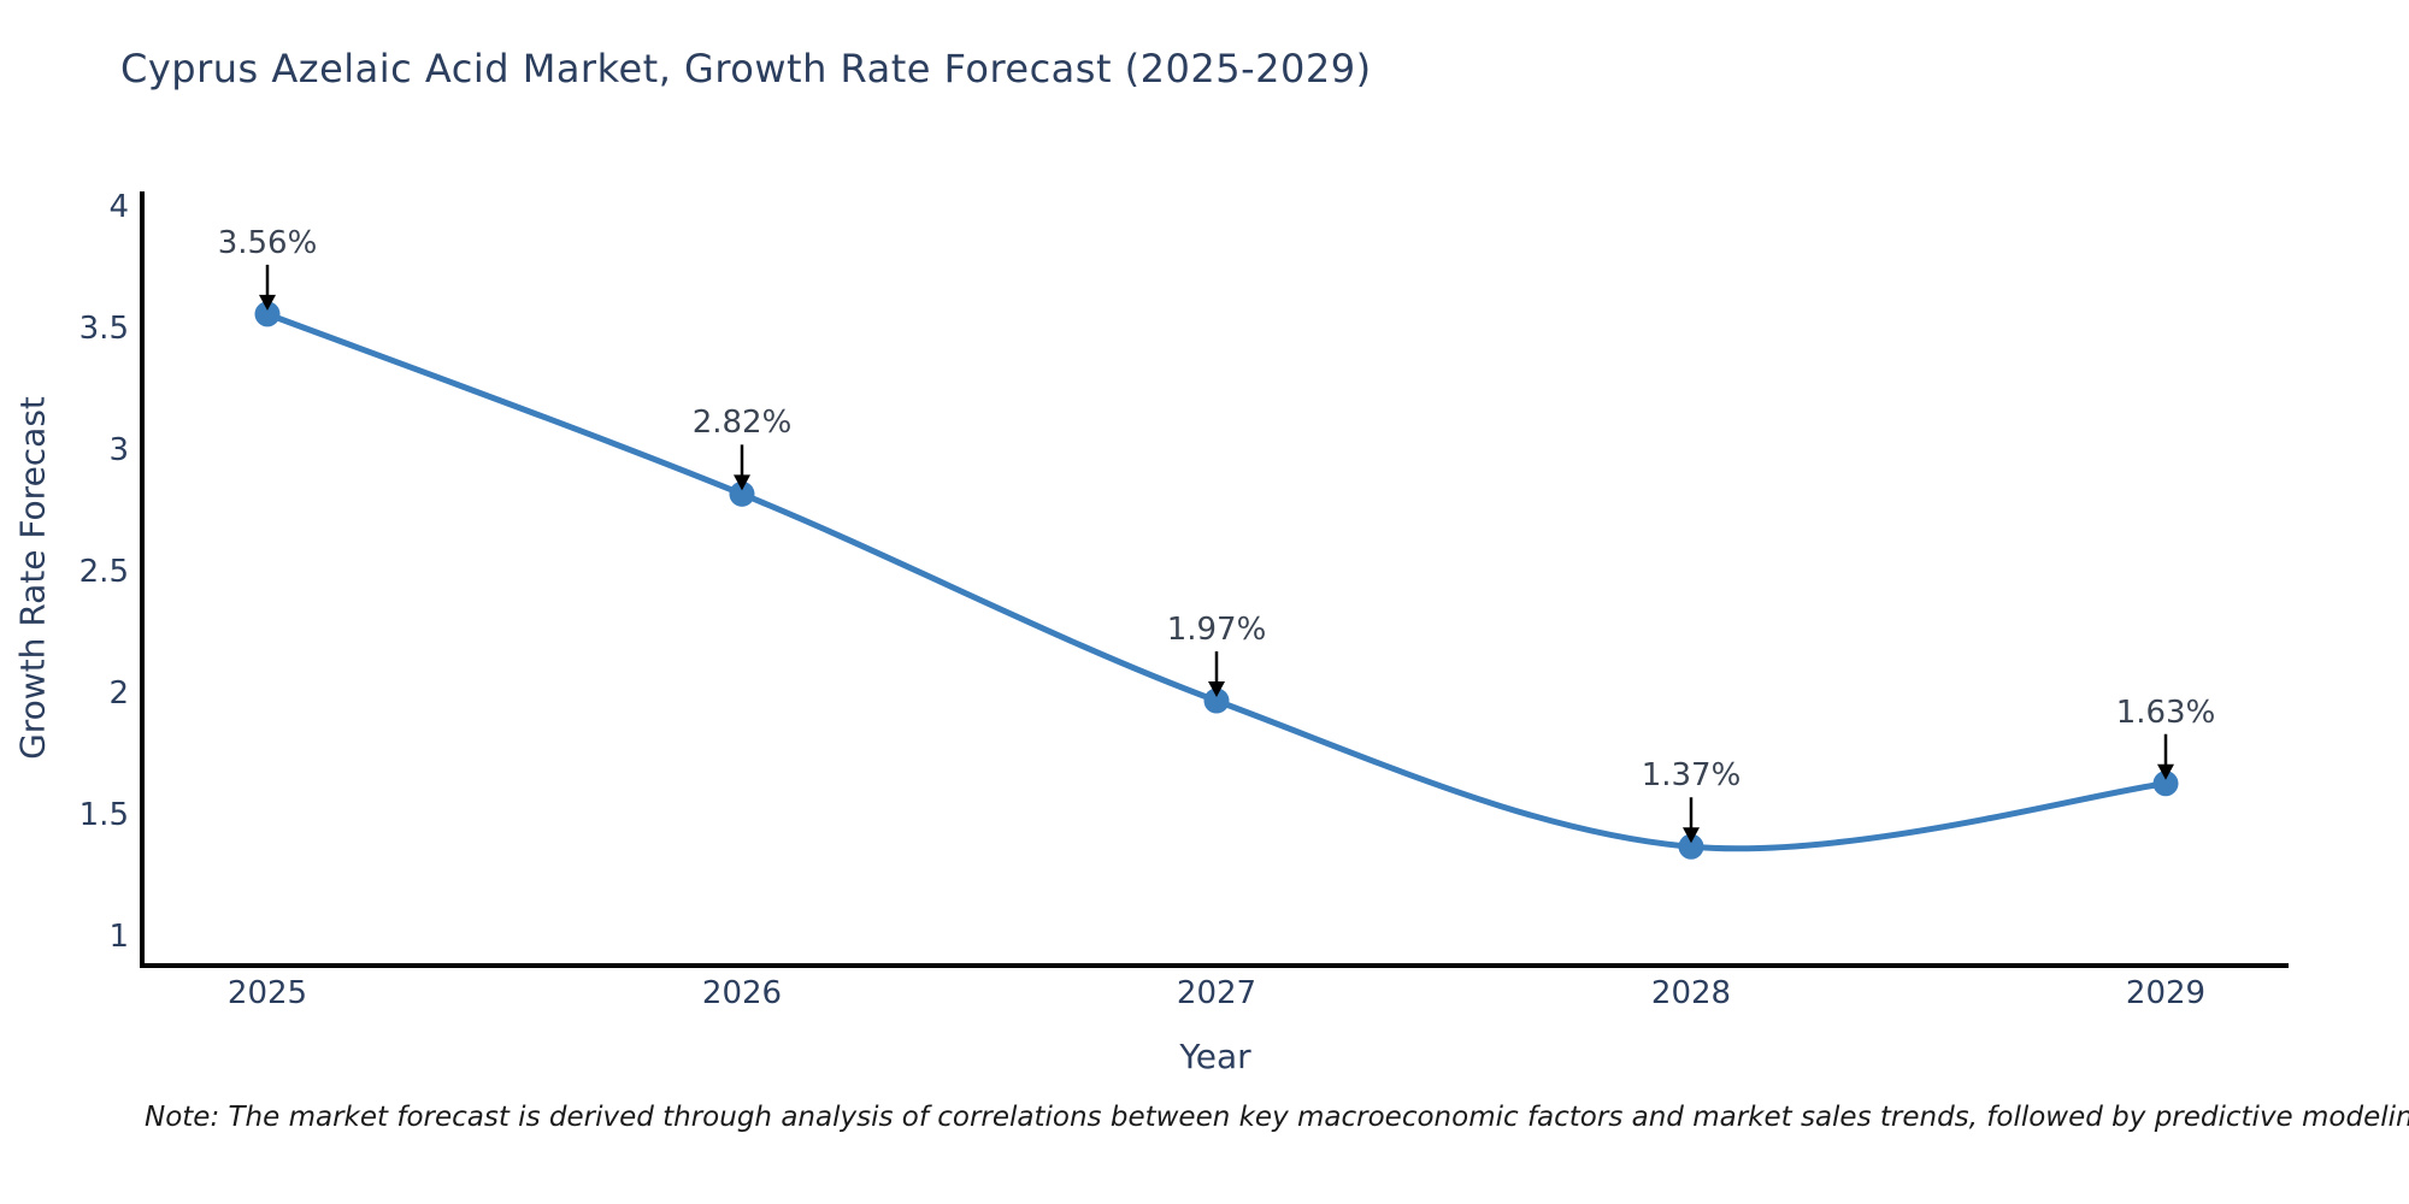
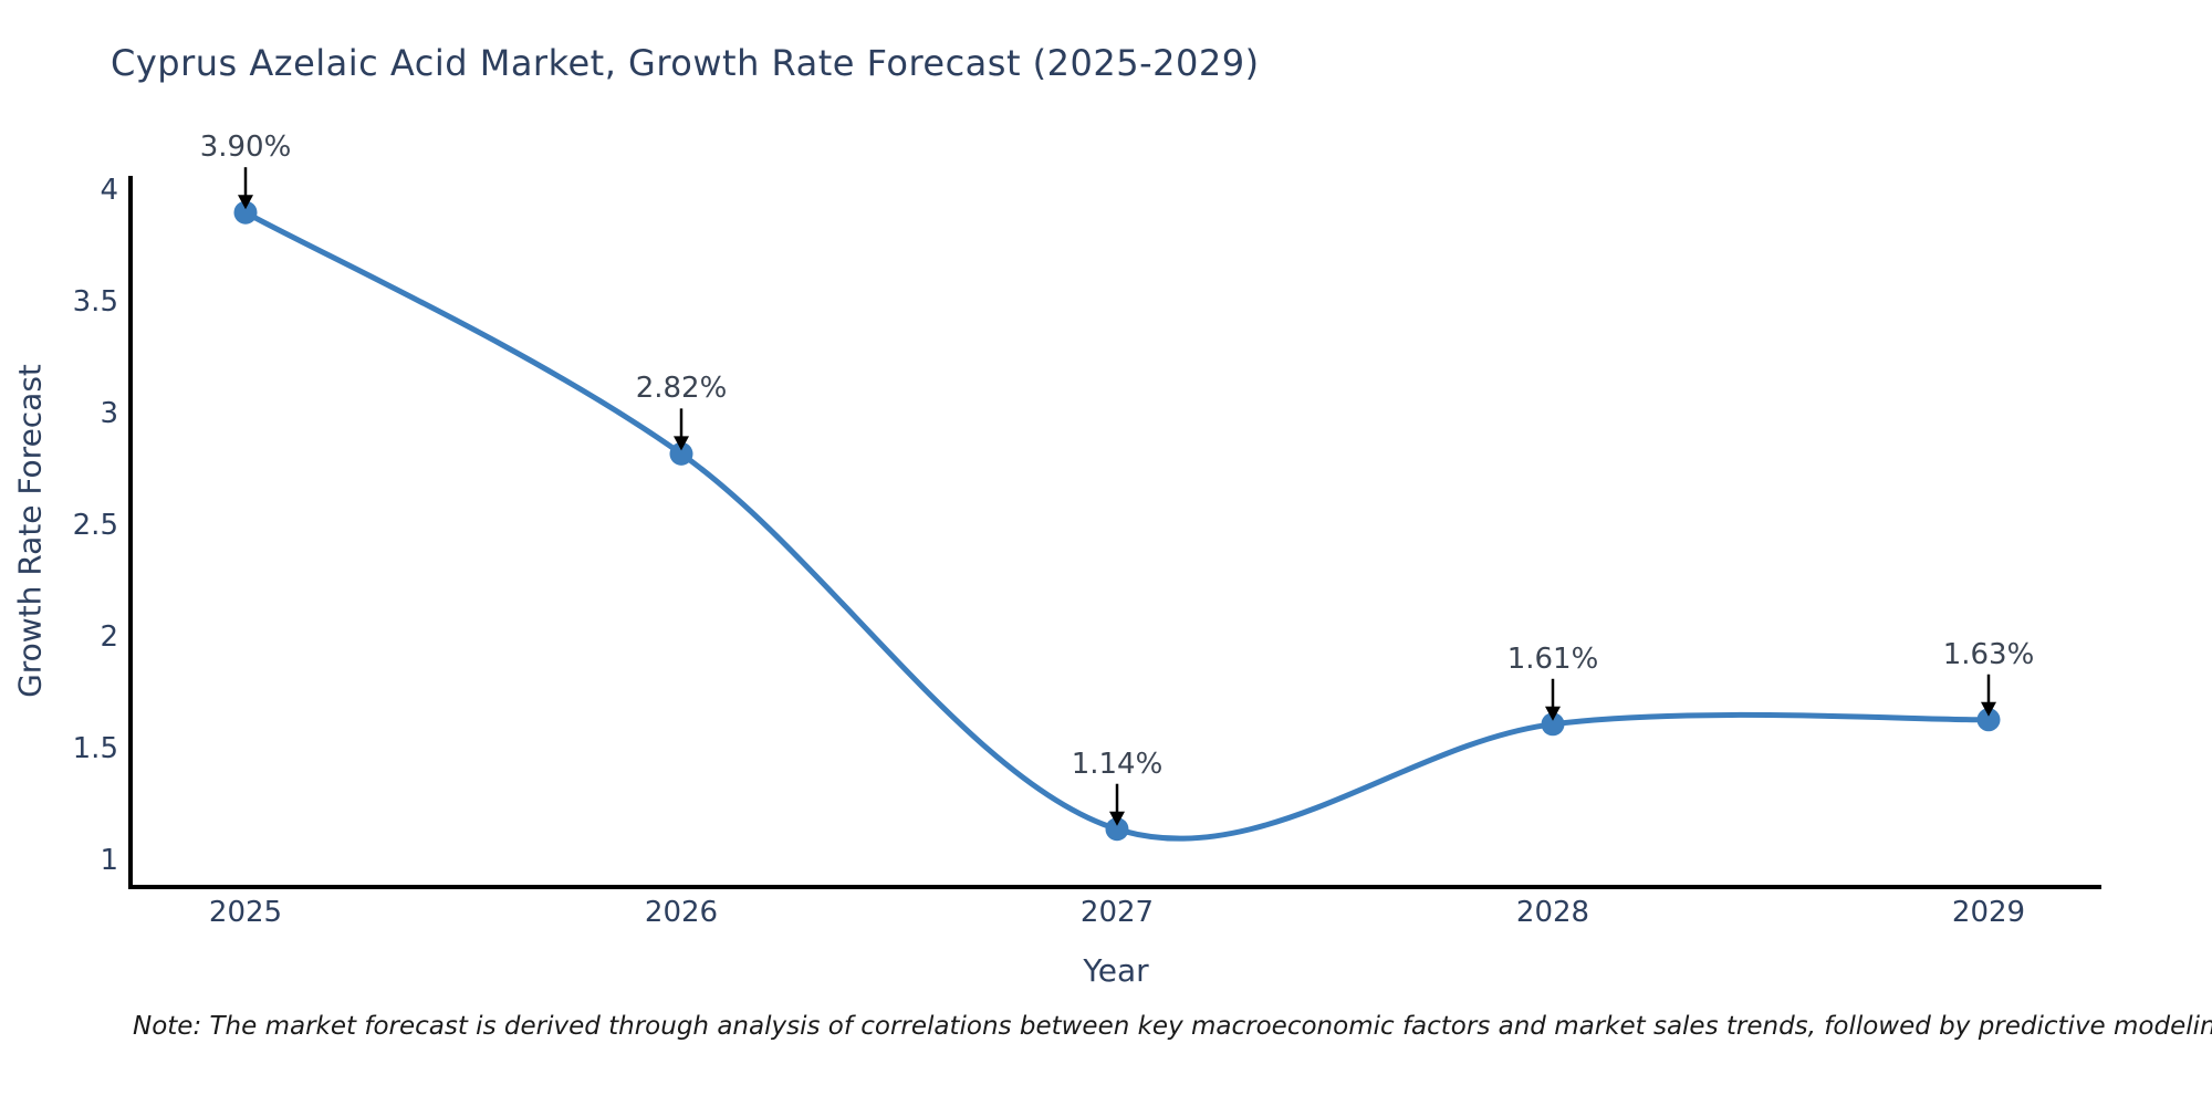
2025: 3.56% -> 3.90%
2027: 1.97% -> 1.14%
2028: 1.37% -> 1.61%
